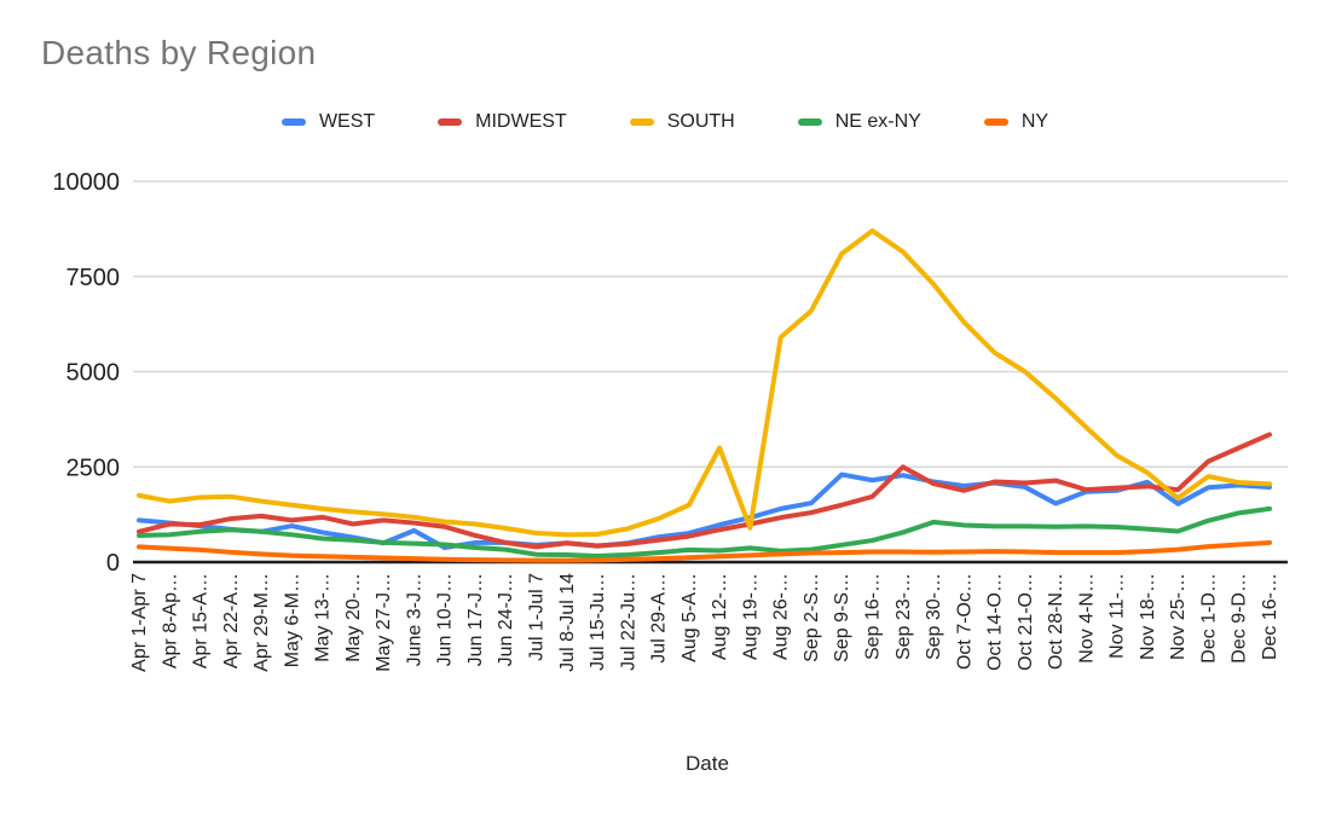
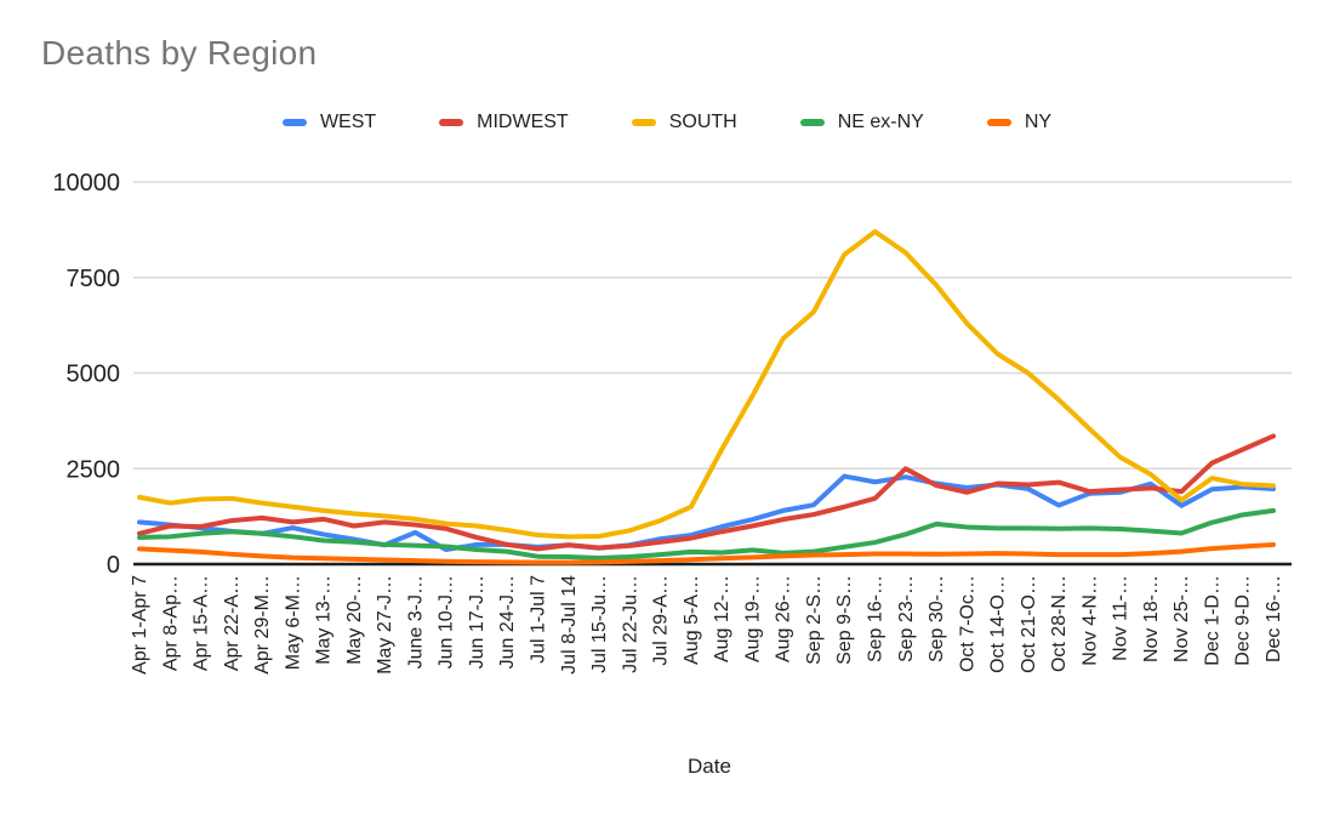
SOUTH/Aug 19-…: 900 -> 4400
